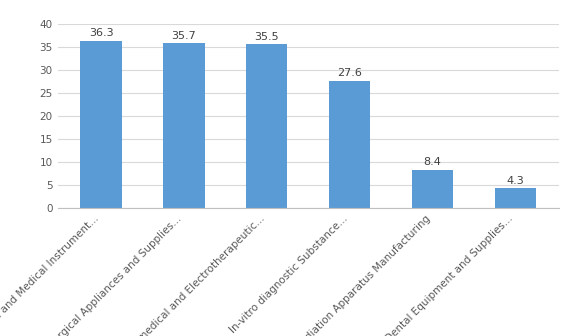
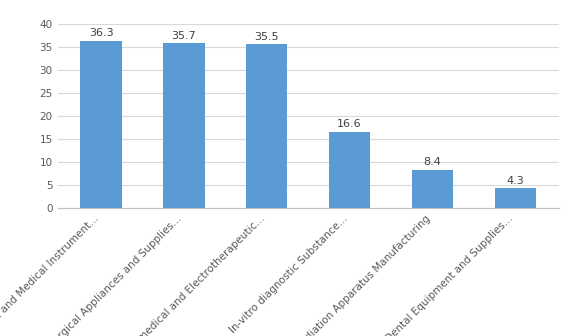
In-vitro diagnostic Substance...: 27.6 -> 16.6
